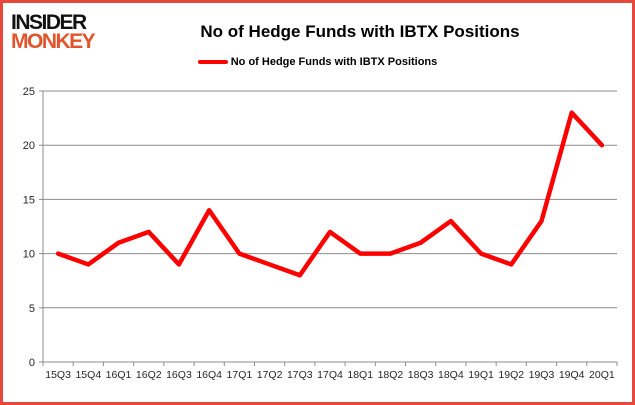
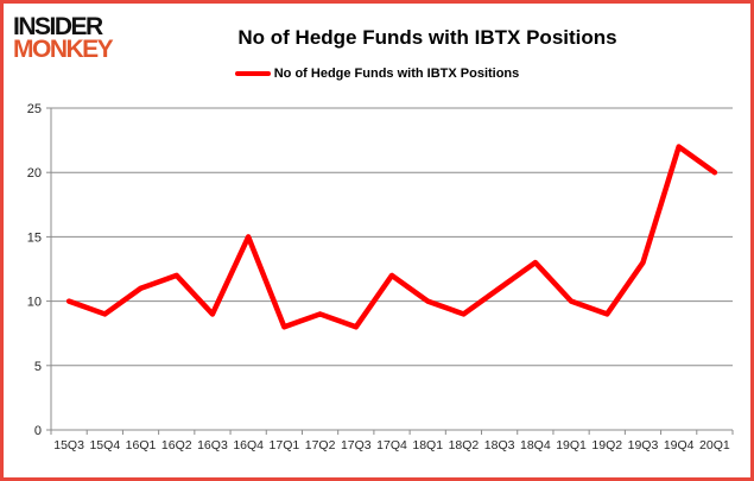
16Q4: 14 -> 15
17Q1: 10 -> 8
18Q2: 10 -> 9
19Q4: 23 -> 22
